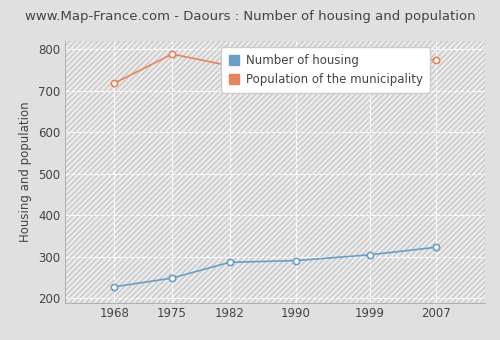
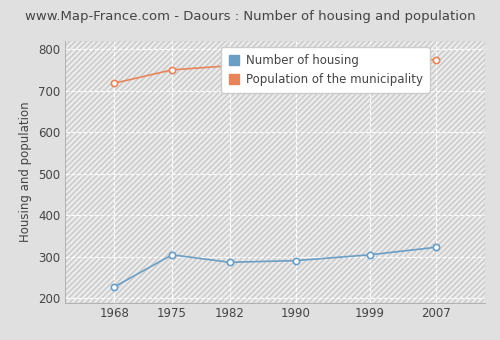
Number of housing/1975: 249 -> 305
Population of the municipality/1975: 788 -> 750
